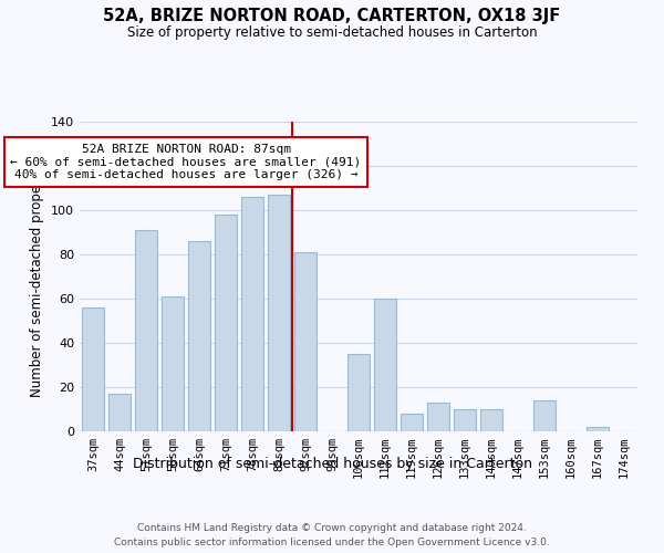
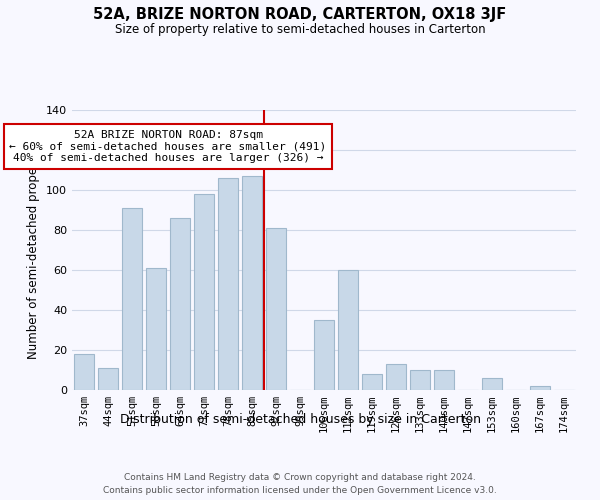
37sqm: 56 -> 18
44sqm: 17 -> 11
153sqm: 14 -> 6
